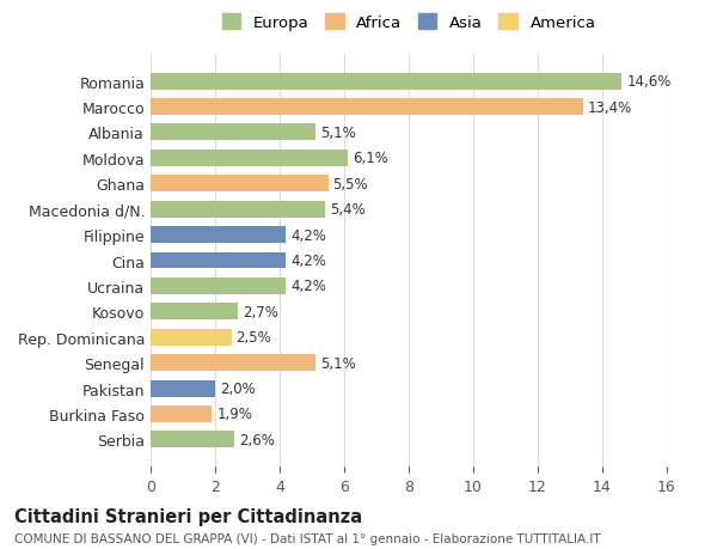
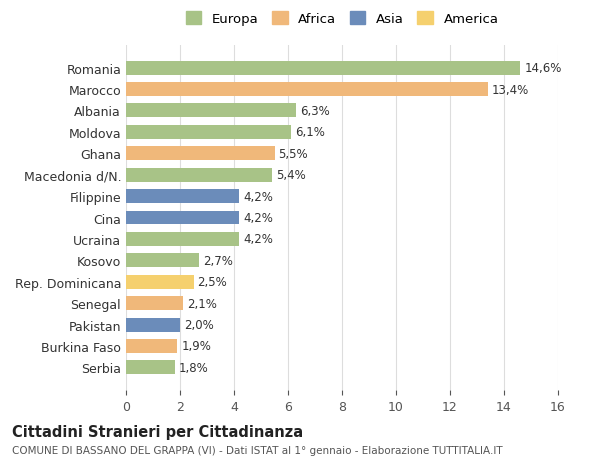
Albania: 5,1% -> 6,3%
Senegal: 5,1% -> 2,1%
Serbia: 2,6% -> 1,8%
